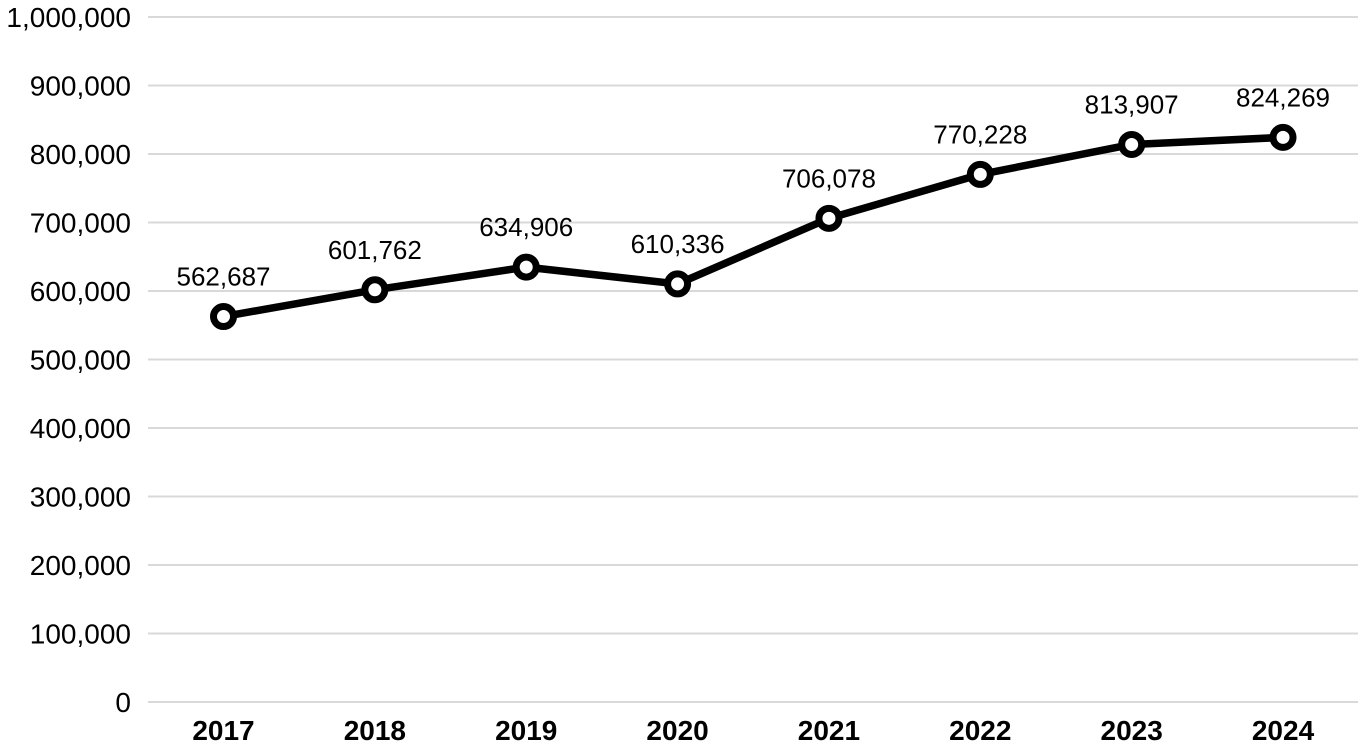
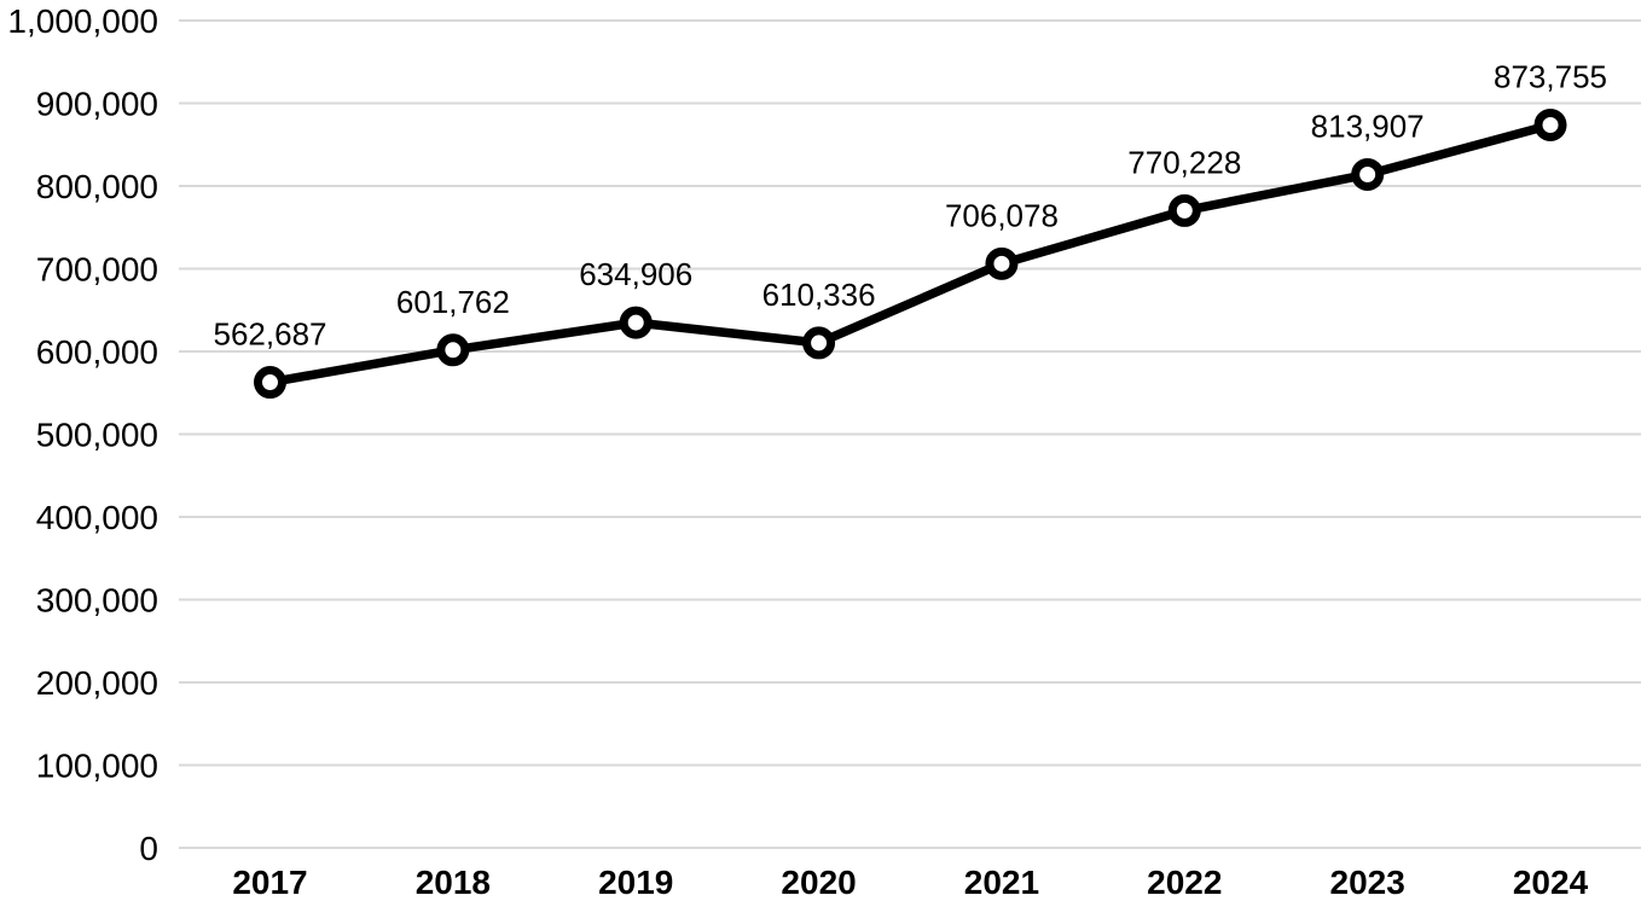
2024: 824,269 -> 873,755
